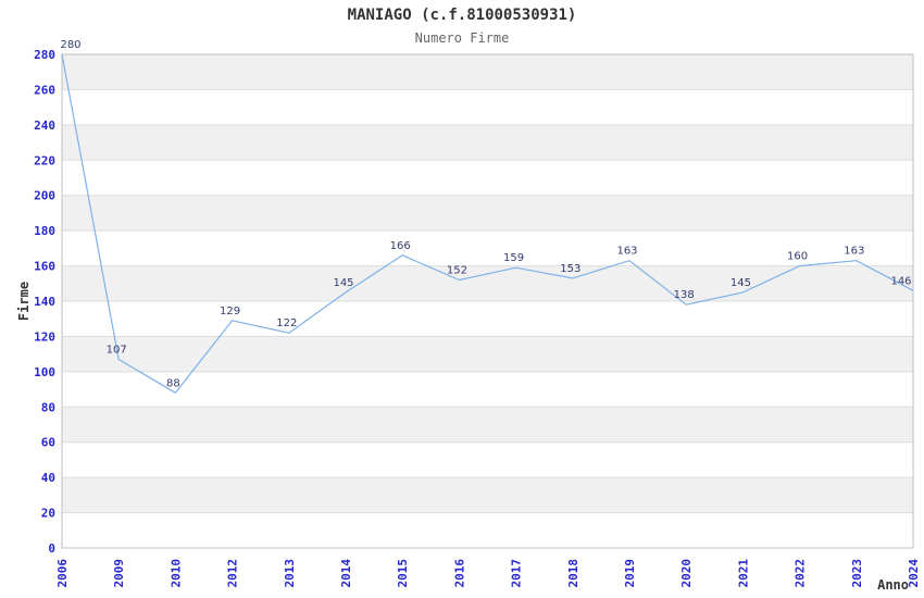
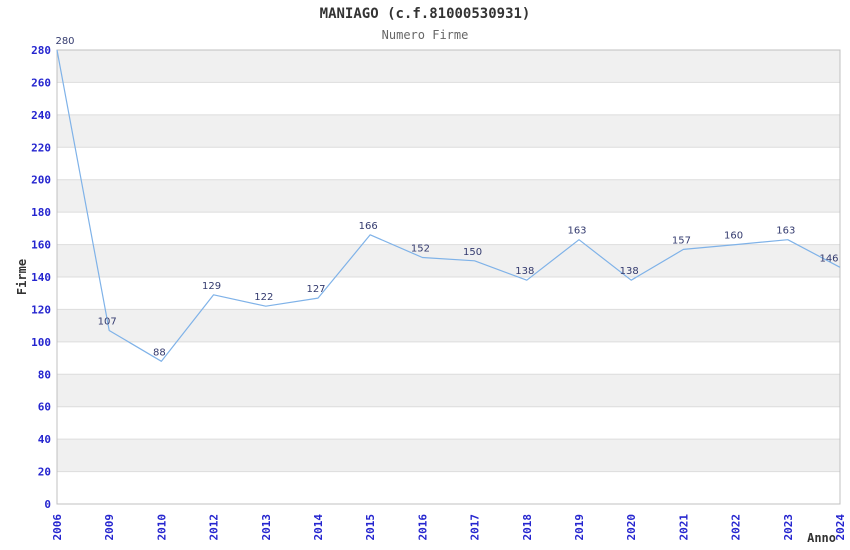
2014: 145 -> 127
2017: 159 -> 150
2018: 153 -> 138
2021: 145 -> 157
